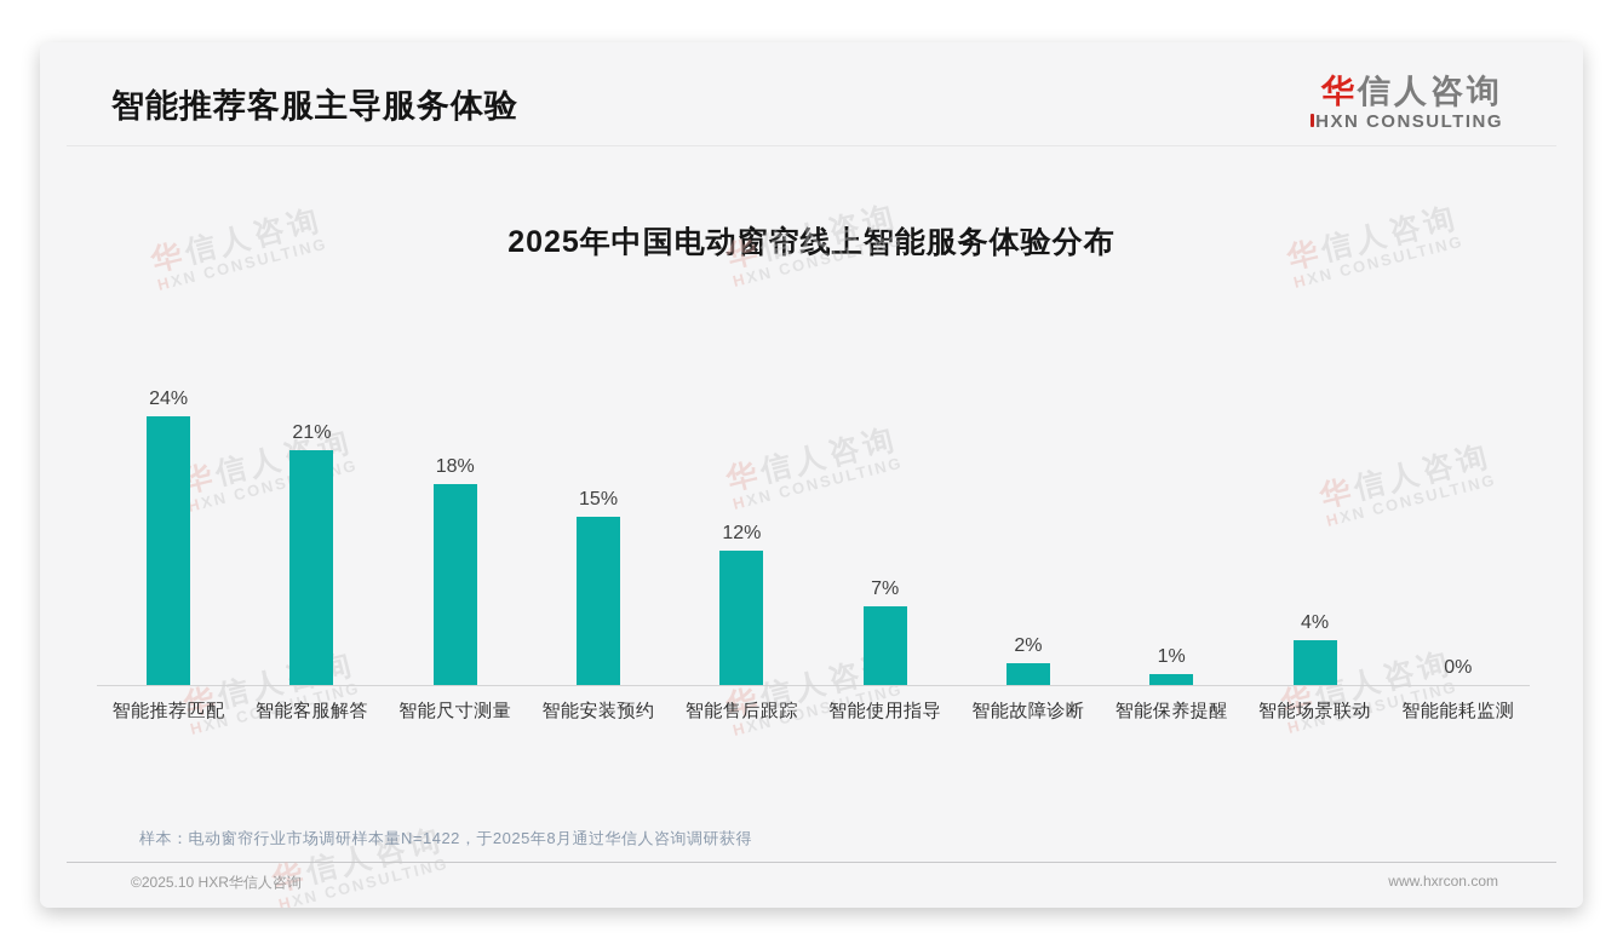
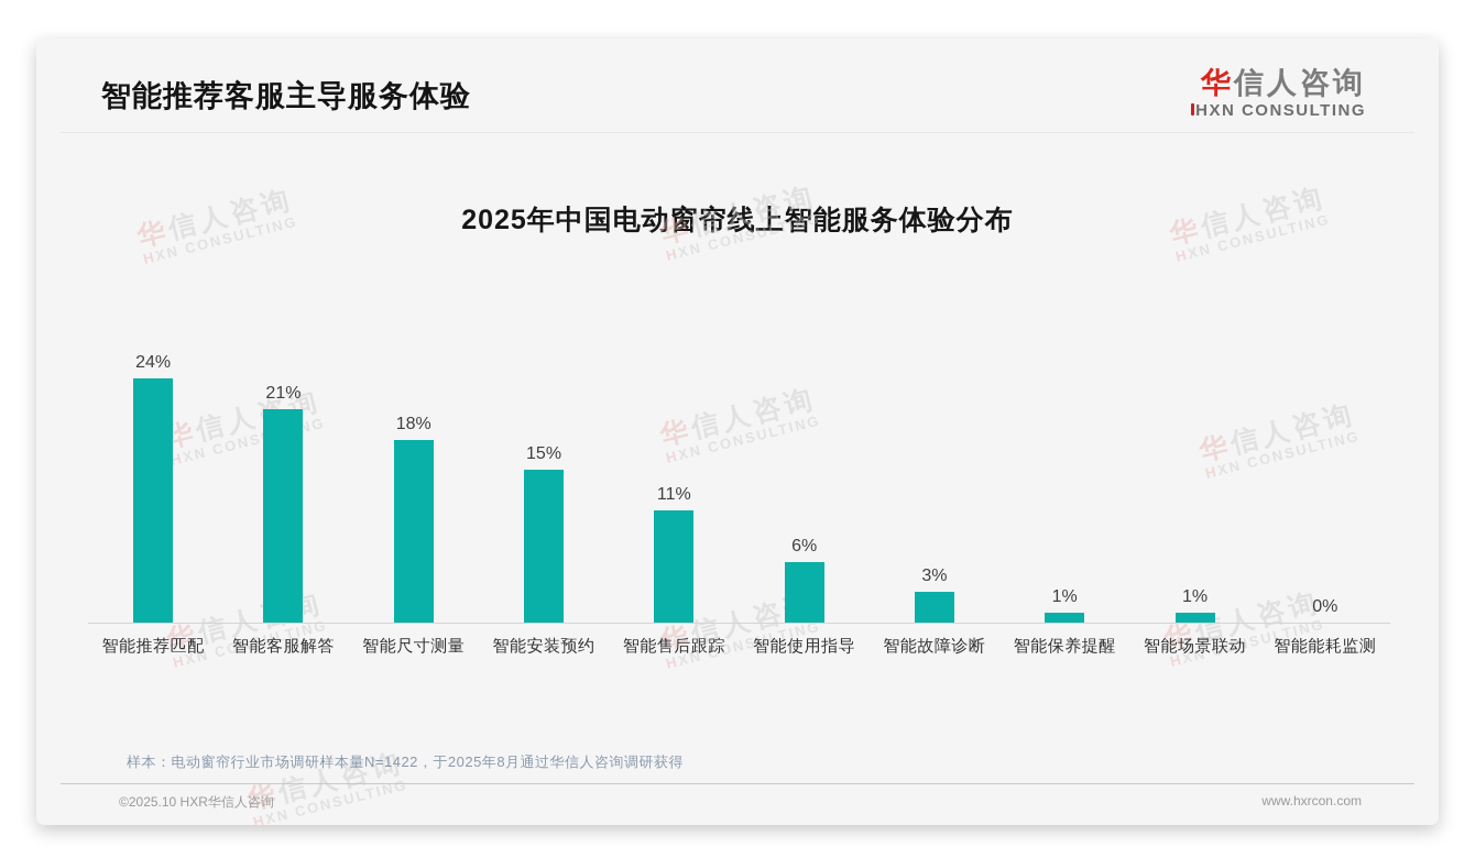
智能售后跟踪: 12% -> 11%
智能使用指导: 7% -> 6%
智能故障诊断: 2% -> 3%
智能场景联动: 4% -> 1%
